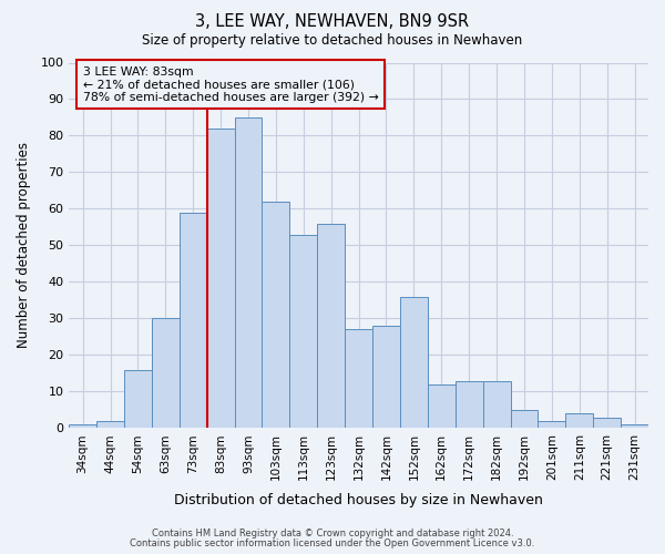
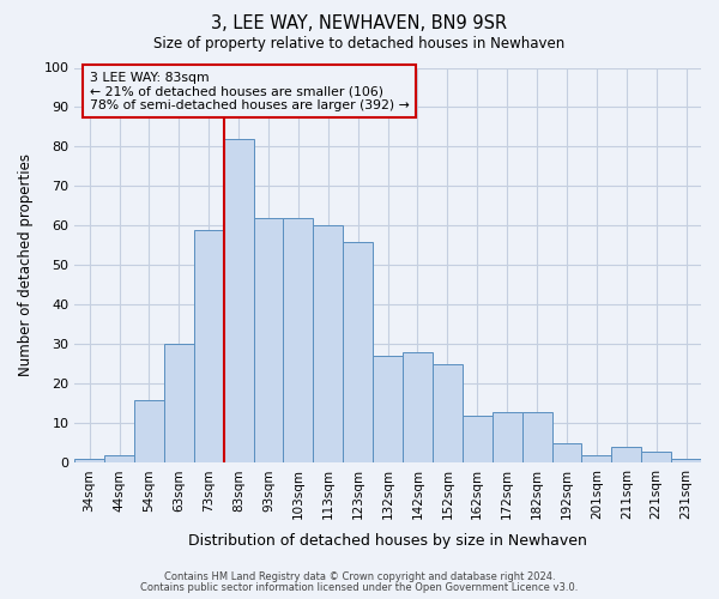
93sqm: 85 -> 62
113sqm: 53 -> 60
152sqm: 36 -> 25
